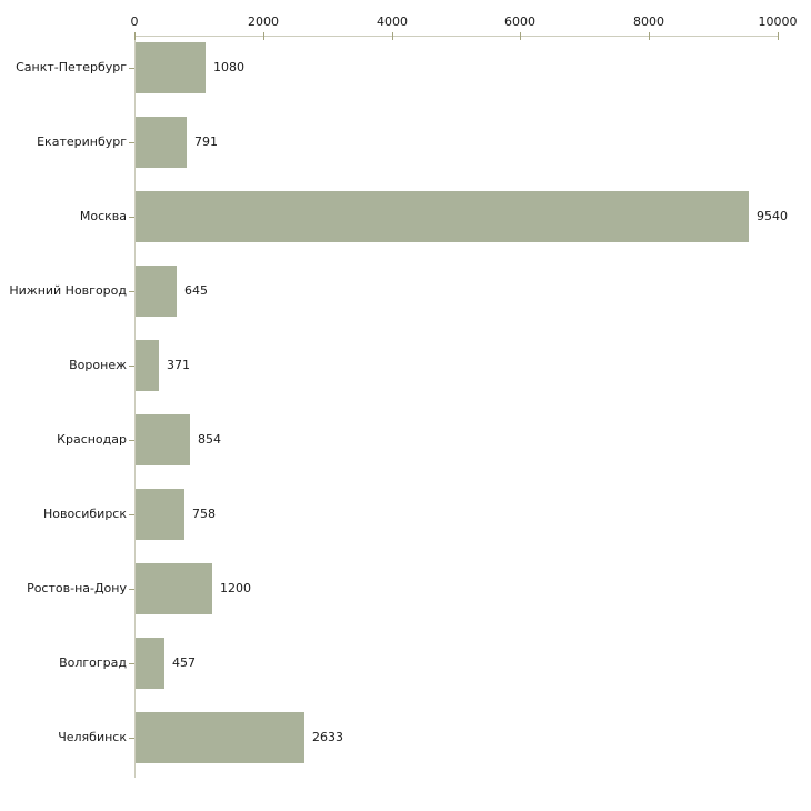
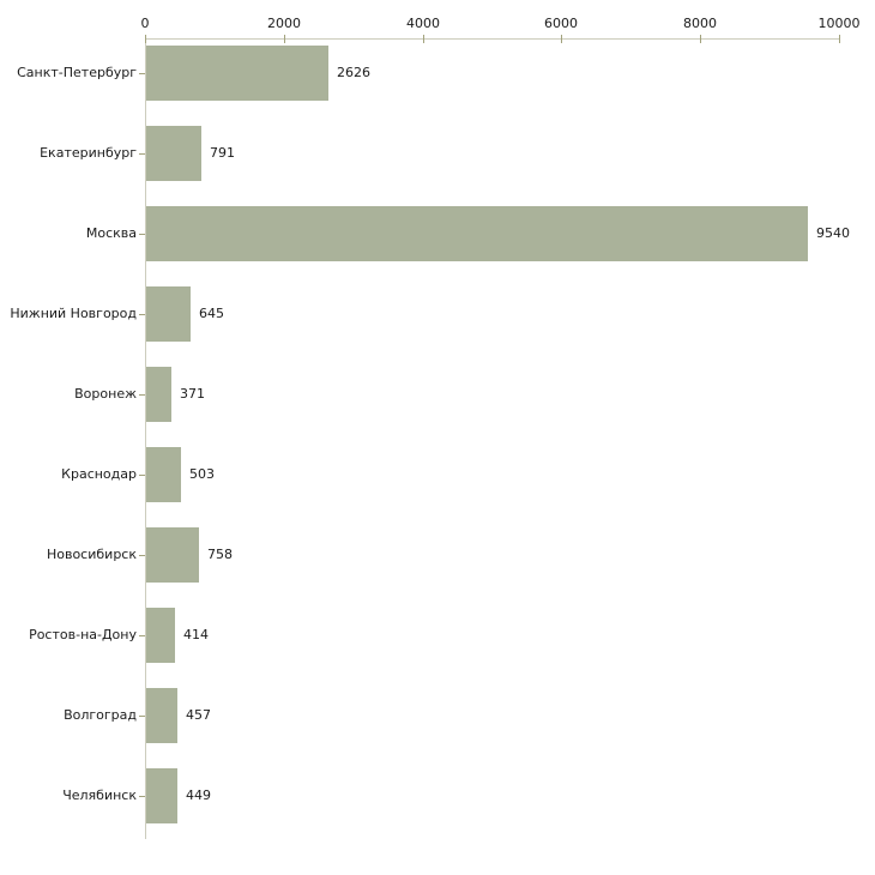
Санкт-Петербург: 1080 -> 2626
Краснодар: 854 -> 503
Ростов-на-Дону: 1200 -> 414
Челябинск: 2633 -> 449
